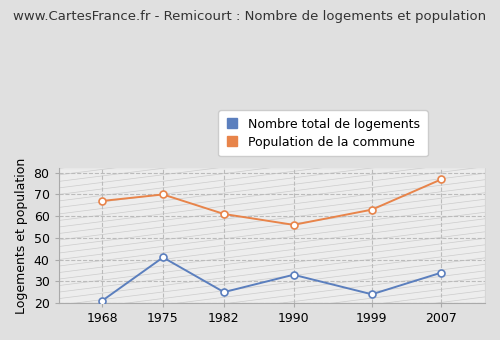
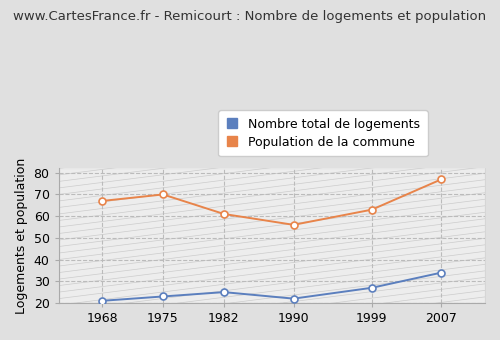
Nombre total de logements/1975: 41 -> 23
Nombre total de logements/1990: 33 -> 22
Nombre total de logements/1999: 24 -> 27
